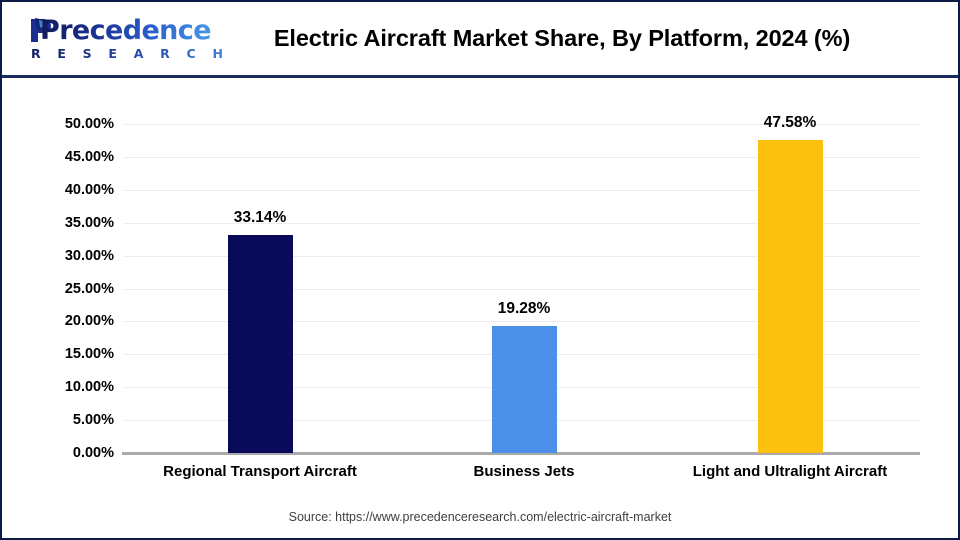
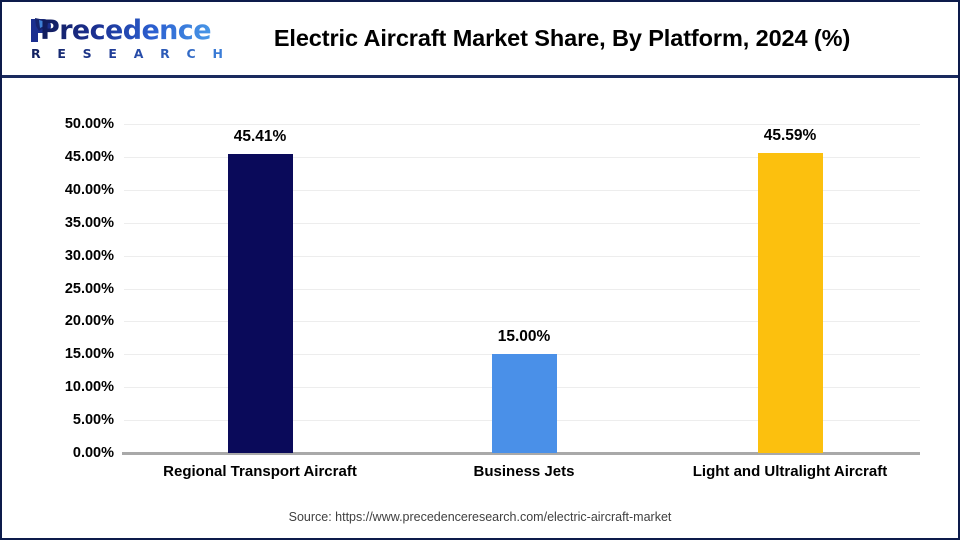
Regional Transport Aircraft: 33.14% -> 45.41%
Business Jets: 19.28% -> 15.00%
Light and Ultralight Aircraft: 47.58% -> 45.59%
